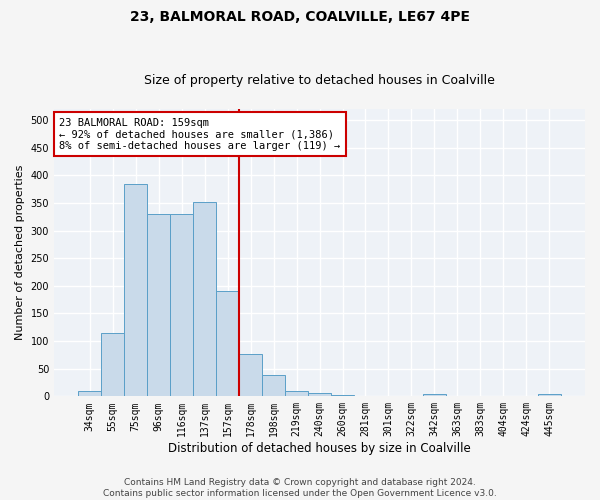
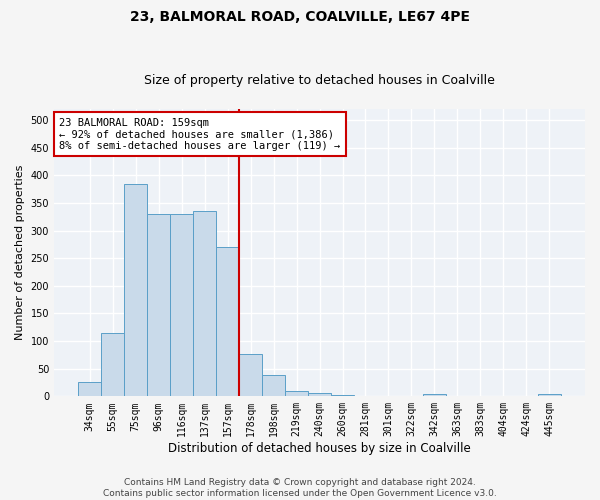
34sqm: 10 -> 26
137sqm: 352 -> 336
157sqm: 190 -> 270
